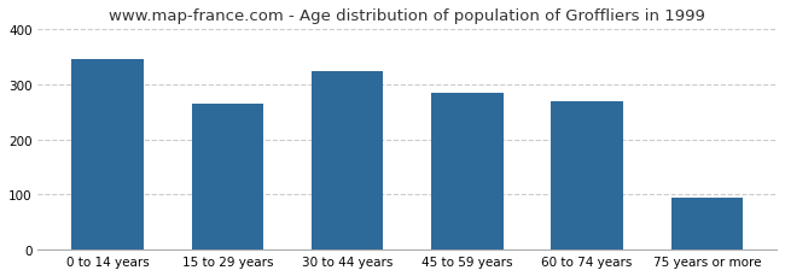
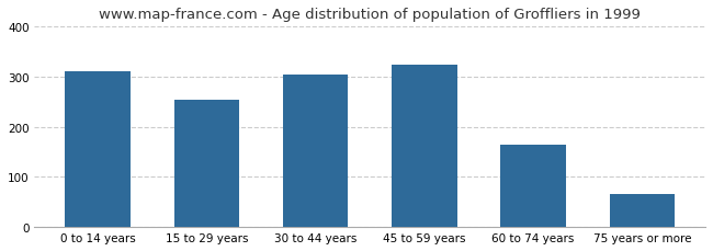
0 to 14 years: 345 -> 310
15 to 29 years: 265 -> 253
30 to 44 years: 325 -> 305
45 to 59 years: 285 -> 323
60 to 74 years: 270 -> 165
75 years or more: 95 -> 65
